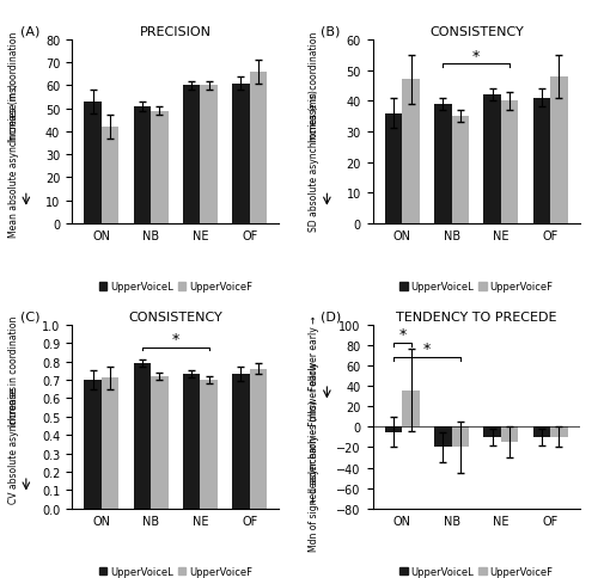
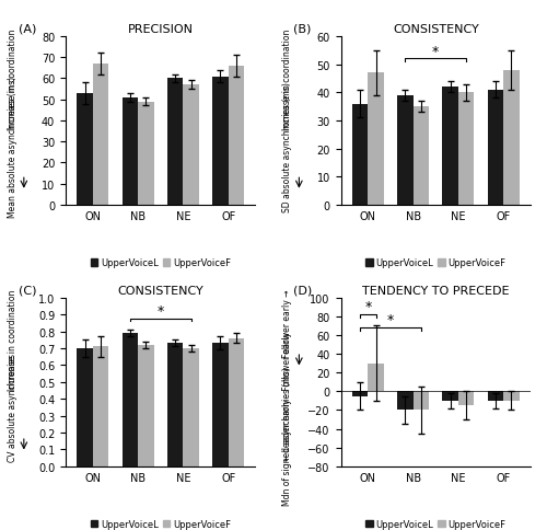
PRECISION/UpperVoiceF/ON: 42 -> 67
PRECISION/UpperVoiceF/NE: 60 -> 57
TENDENCY TO PRECEDE/UpperVoiceF/ON: 36 -> 30
